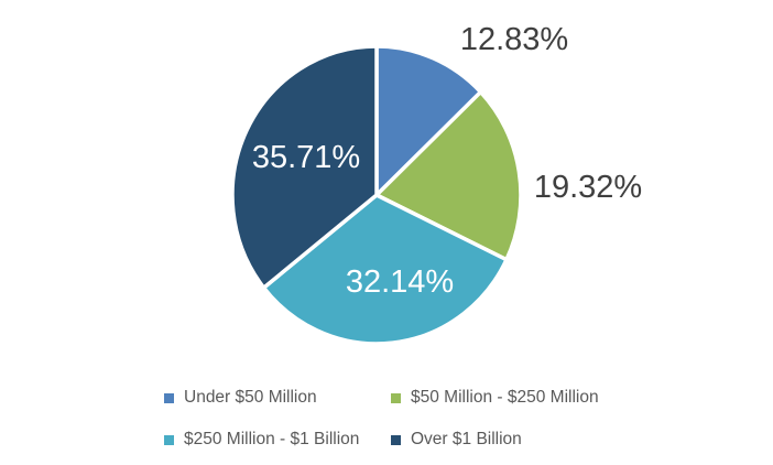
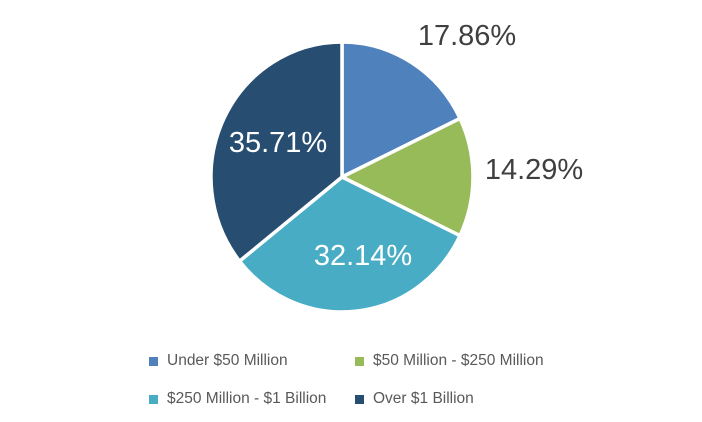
Under $50 Million: 12.83% -> 17.86%
$50 Million - $250 Million: 19.32% -> 14.29%
